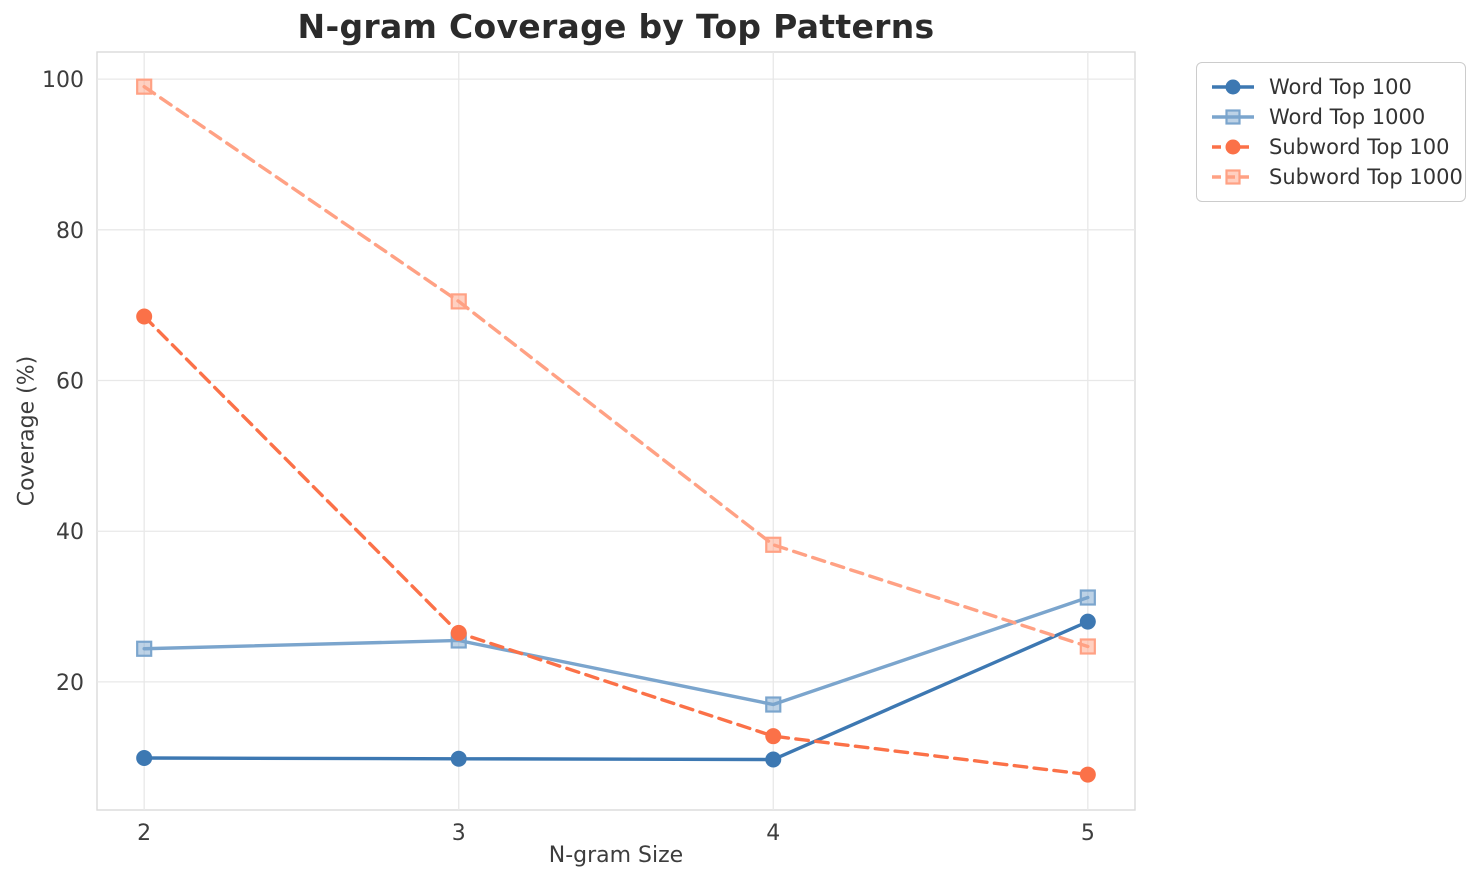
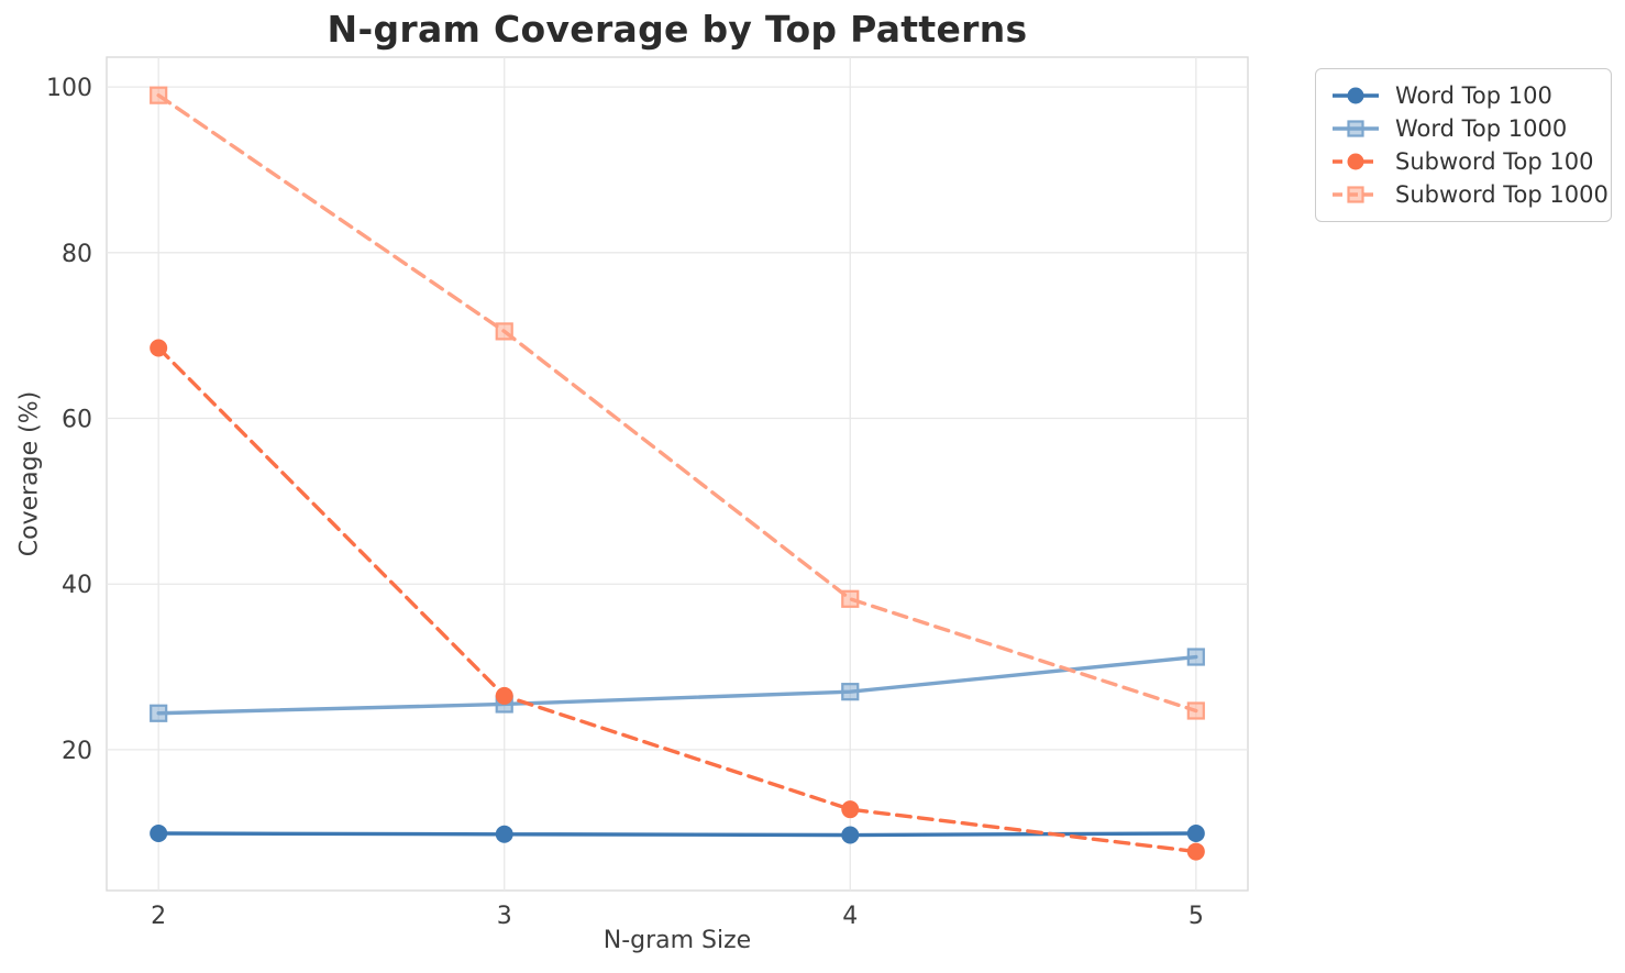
Word Top 1000/4: 17 -> 27
Word Top 100/5: 28 -> 10
